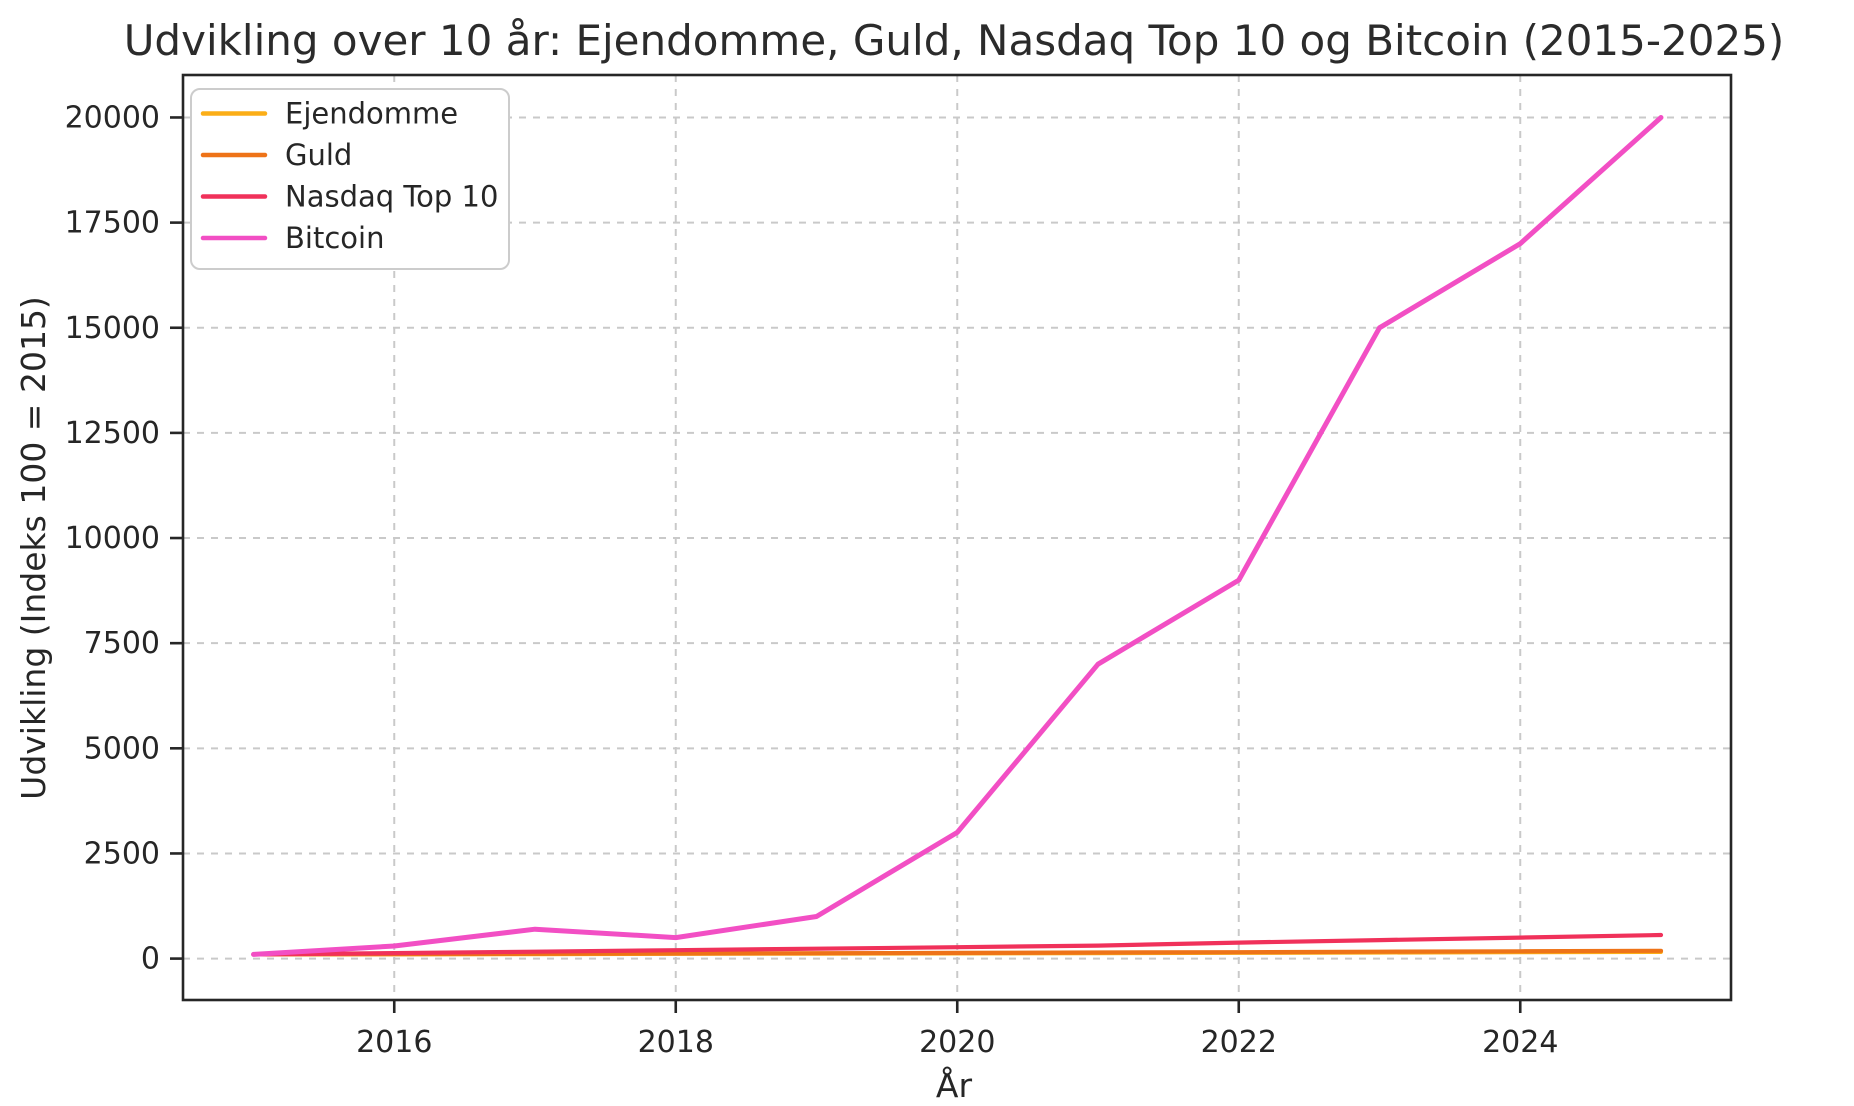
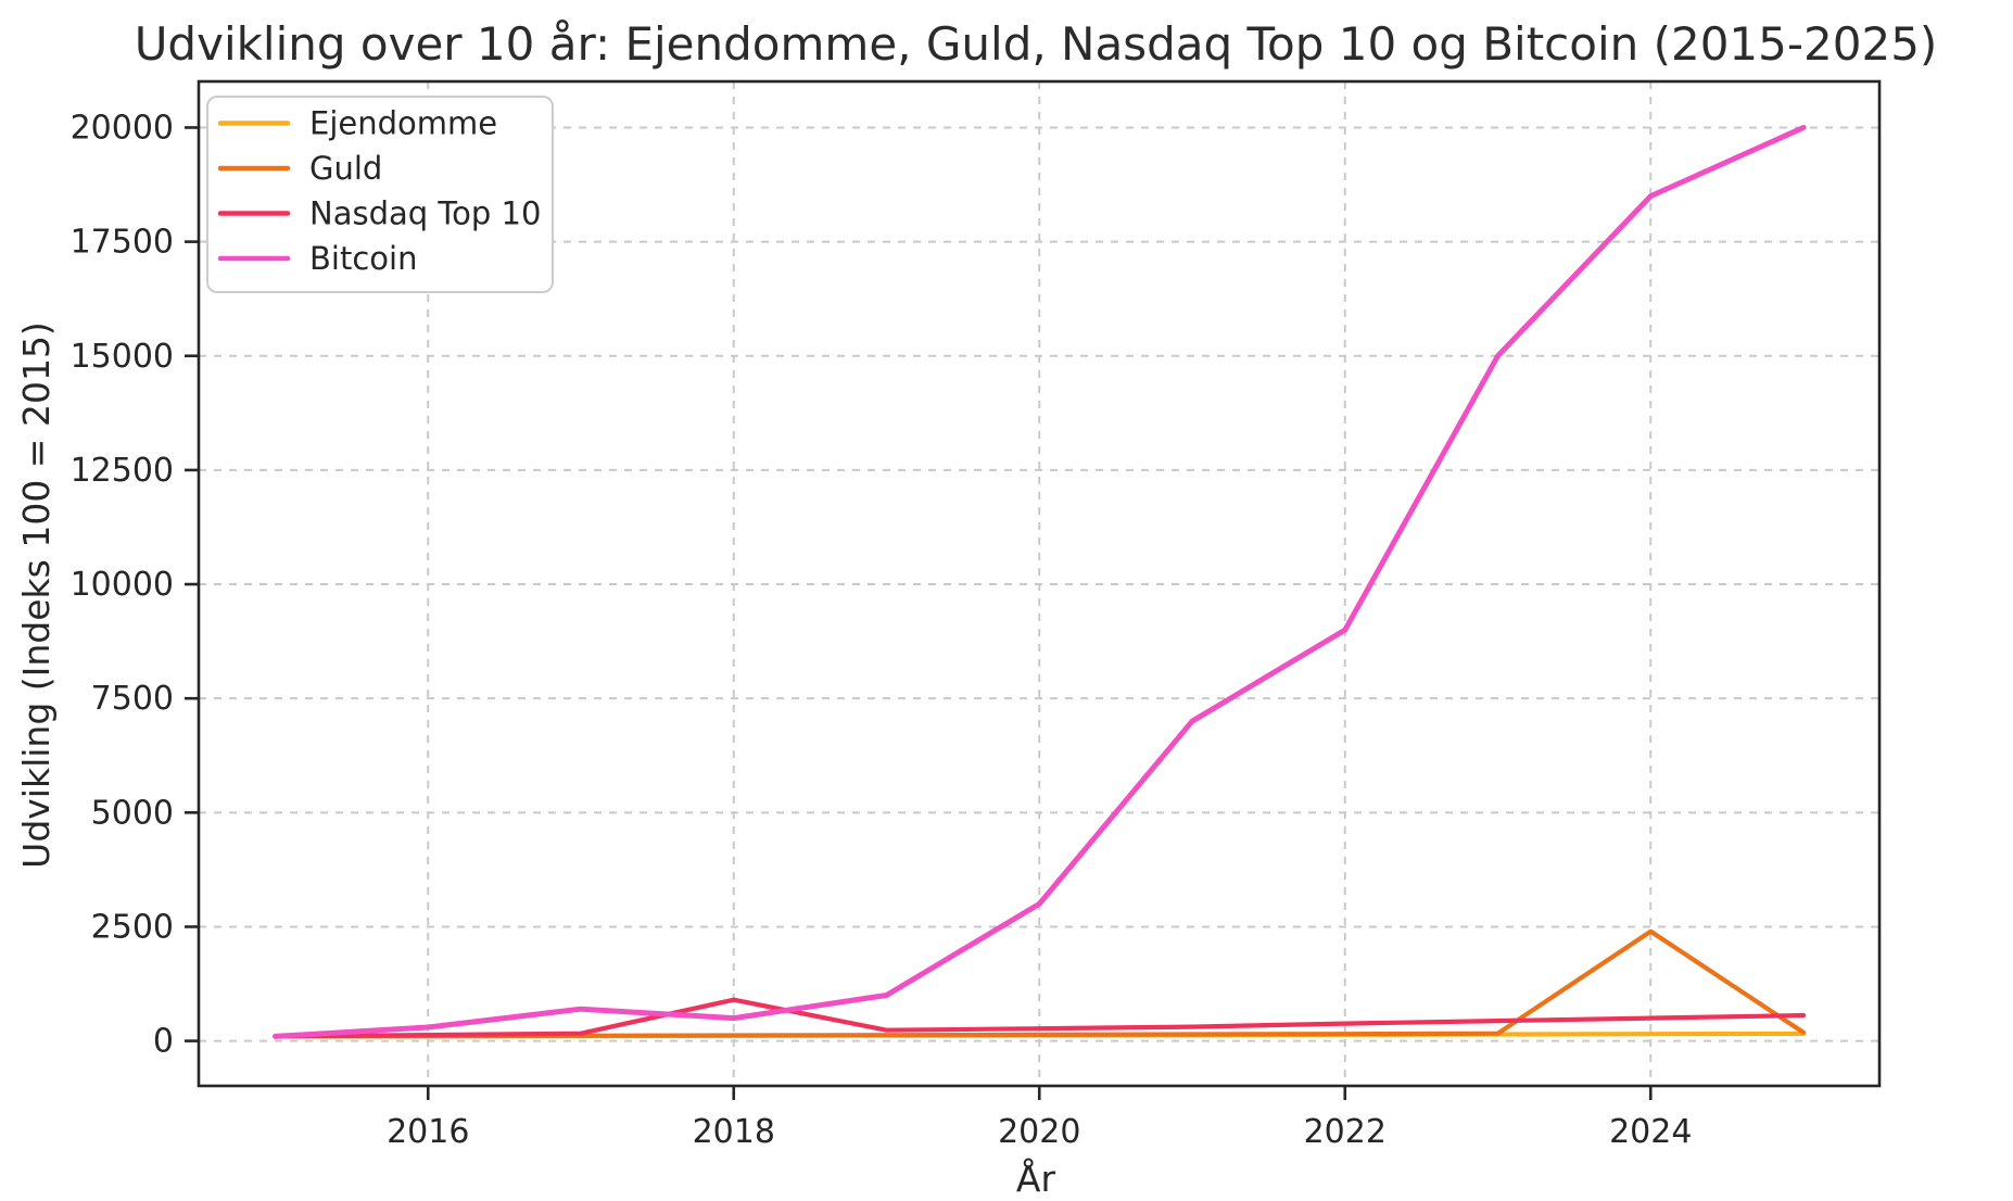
Nasdaq Top 10/2018: 200 -> 900
Guld/2024: 200 -> 2400
Bitcoin/2024: 17000 -> 18500
